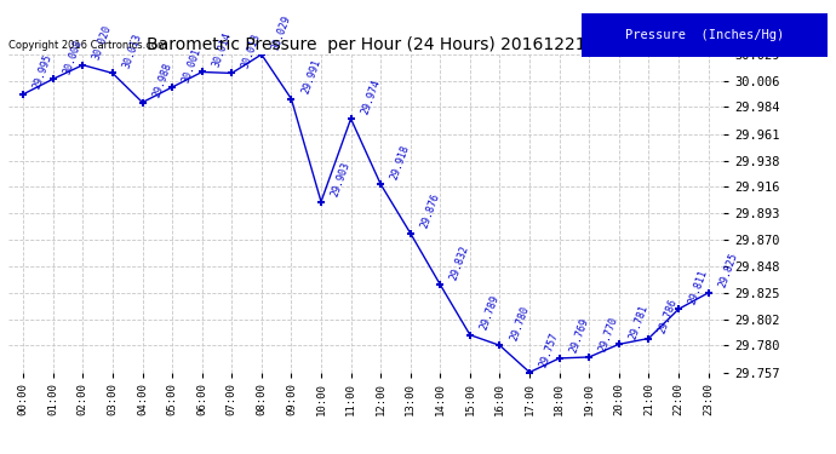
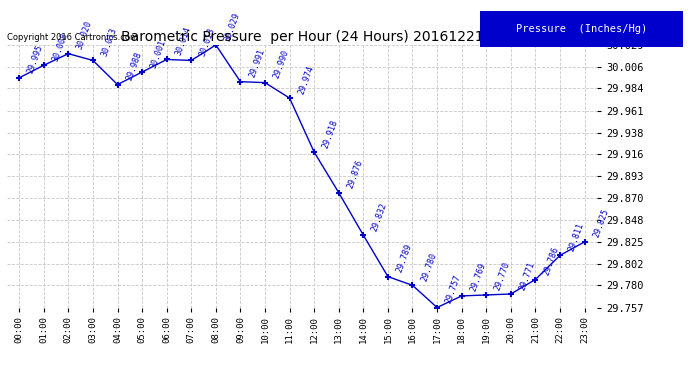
10:00: 29.903 -> 29.990
20:00: 29.781 -> 29.771
